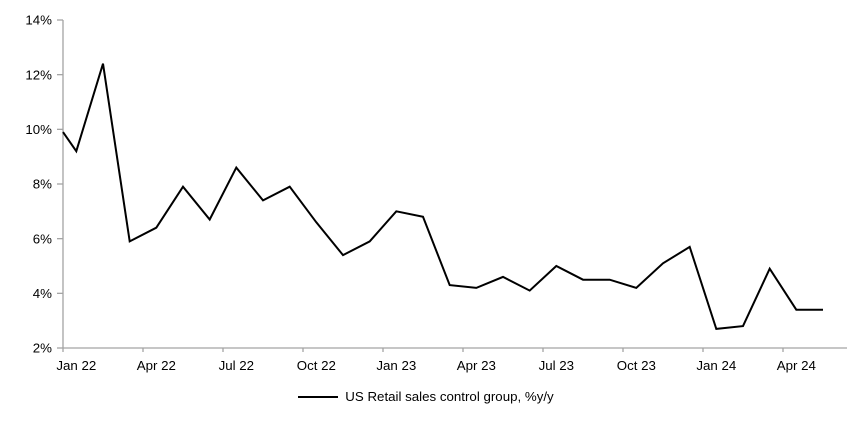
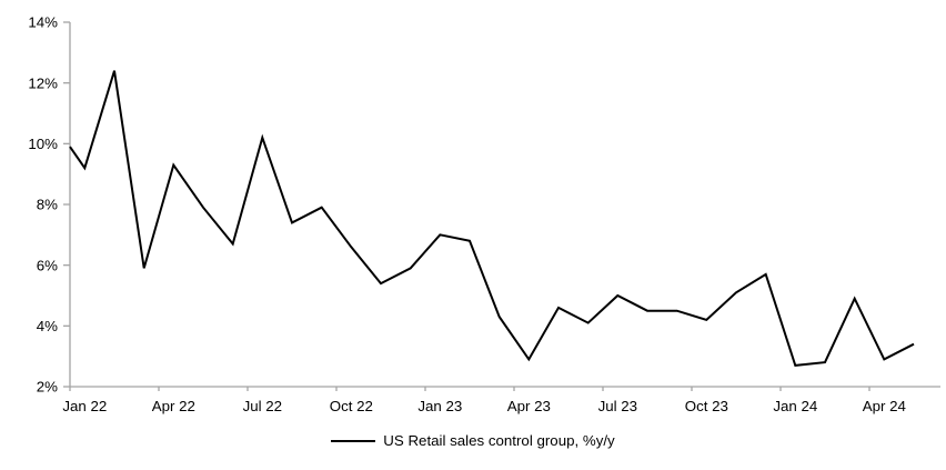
Apr 22: 6.4% -> 9.3%
Jul 22: 8.6% -> 10.2%
Apr 23: 4.2% -> 2.9%
Apr 24: 3.4% -> 2.9%
